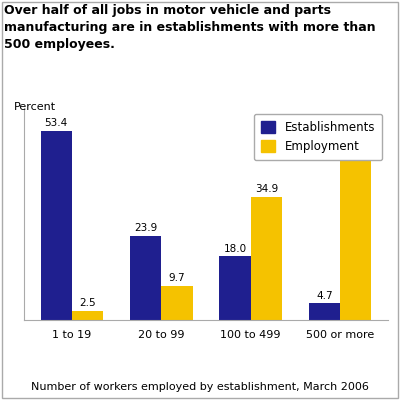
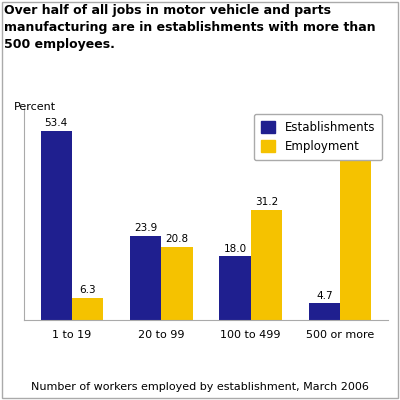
Employment/1 to 19: 2.5 -> 6.3
Employment/20 to 99: 9.7 -> 20.8
Employment/100 to 499: 34.9 -> 31.2
